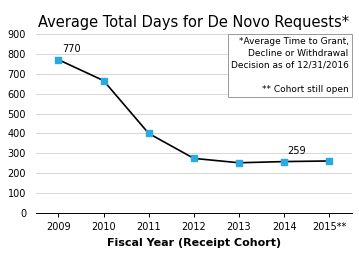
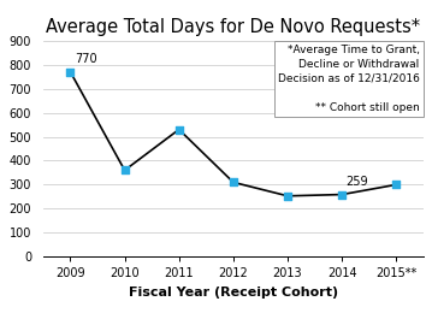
2010: 660 -> 360
2011: 400 -> 530
2012: 280 -> 310
2015**: 260 -> 300
